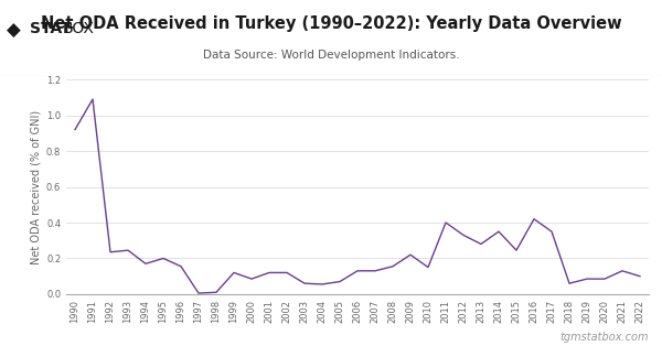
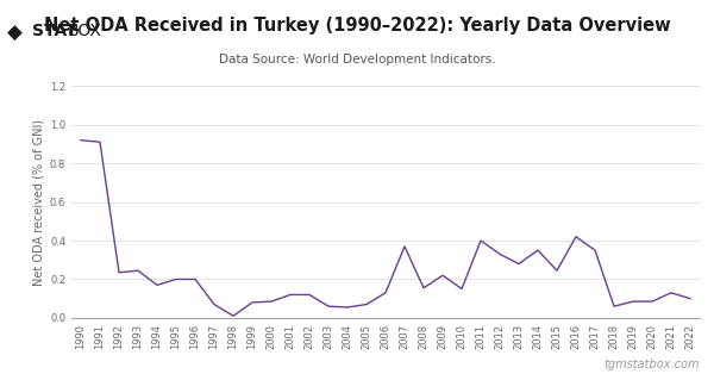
1991: 1.09 -> 0.91
1996: 0.15 -> 0.20
1997: 0.01 -> 0.07
1999: 0.12 -> 0.08
2007: 0.13 -> 0.37
